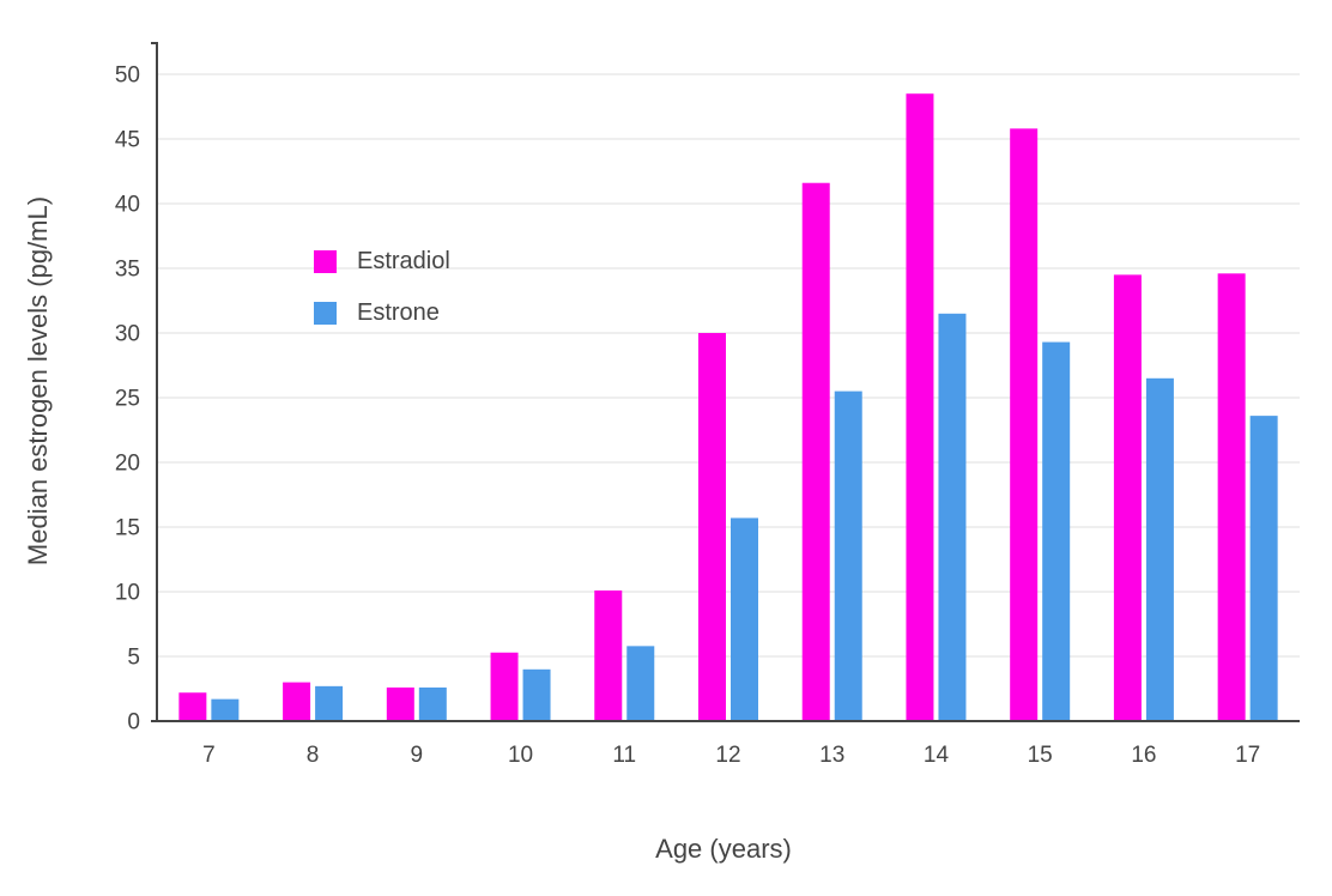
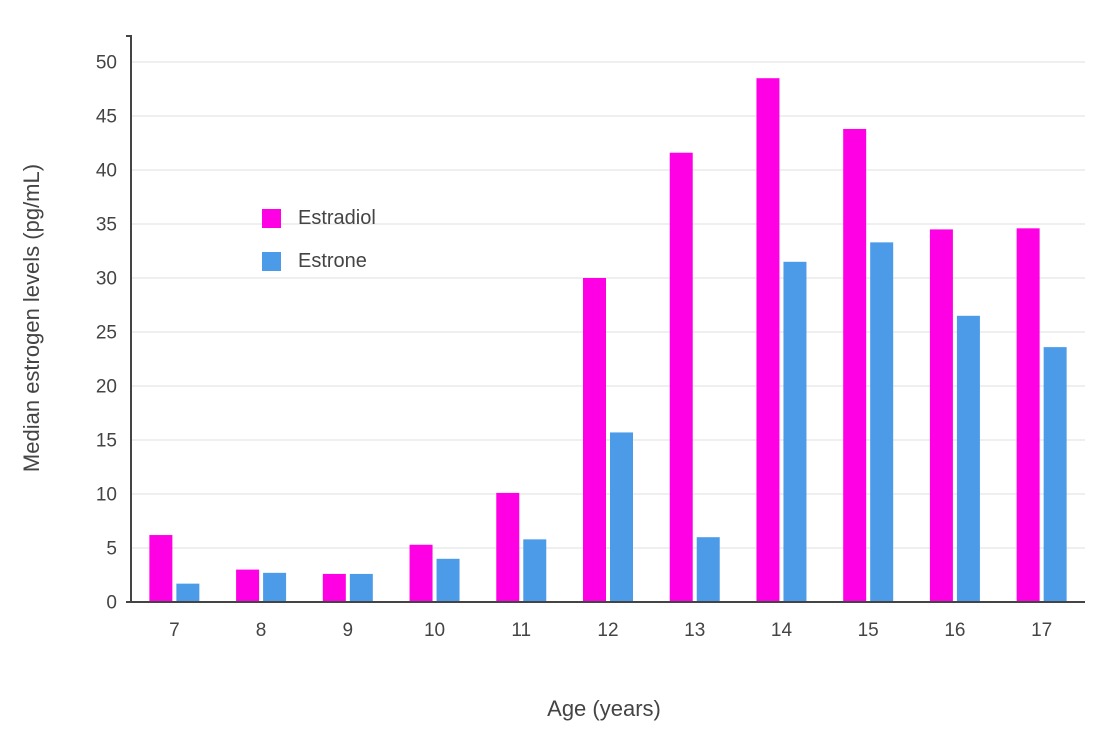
Estradiol/7: 2.2 -> 6.2
Estrone/13: 25.5 -> 6.0
Estradiol/15: 45.8 -> 43.8
Estrone/15: 29.3 -> 33.3
